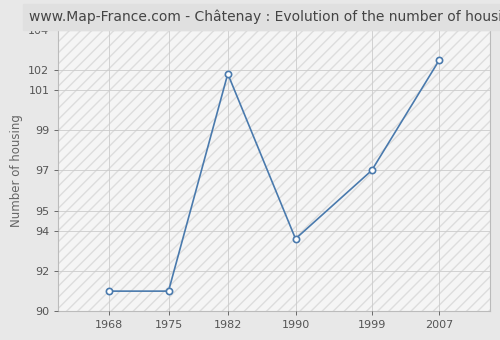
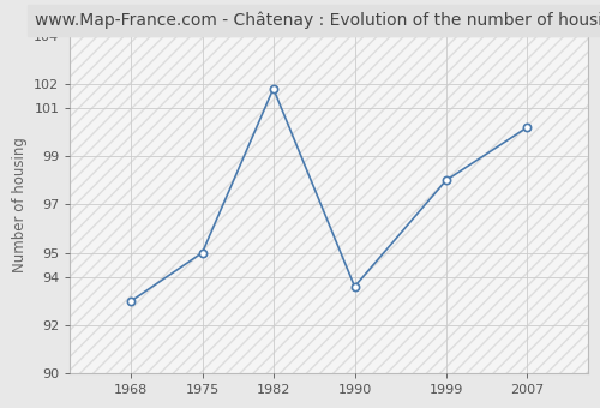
1968: 91.0 -> 93.0
1975: 91.0 -> 95.0
1999: 97.0 -> 98.0
2007: 102.5 -> 100.2
